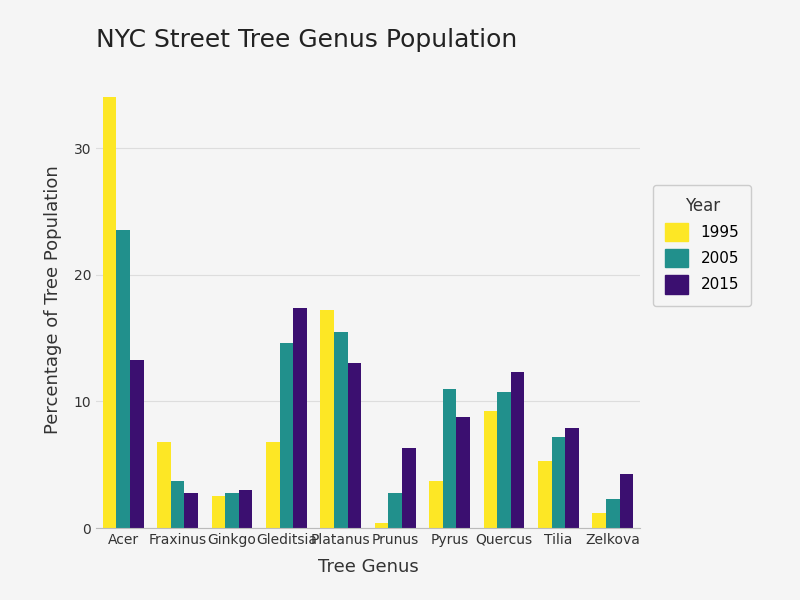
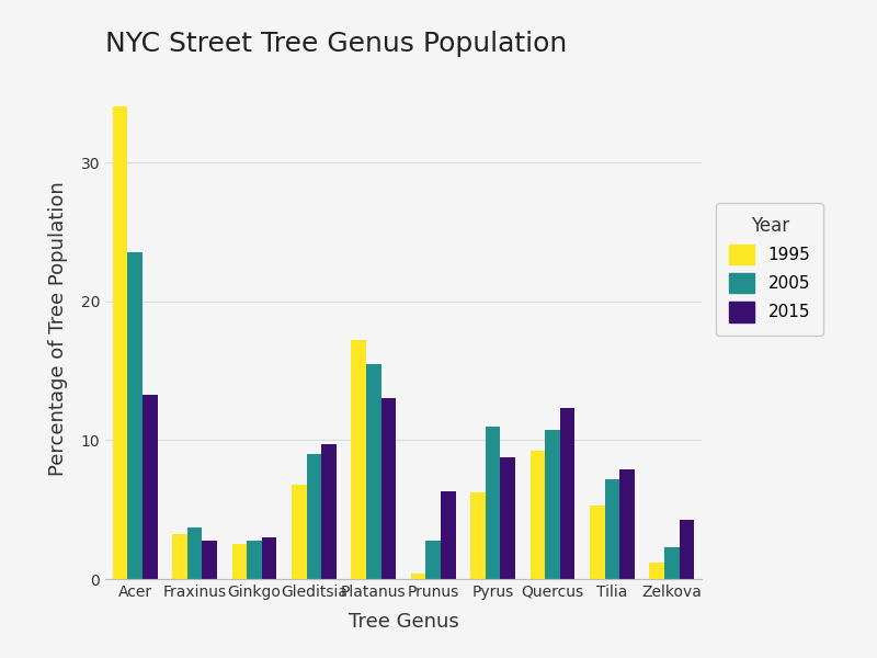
1995/Fraxinus: 6.8 -> 3.2
2005/Gleditsia: 14.6 -> 9.0
2015/Gleditsia: 17.4 -> 9.7
1995/Pyrus: 3.7 -> 6.2
